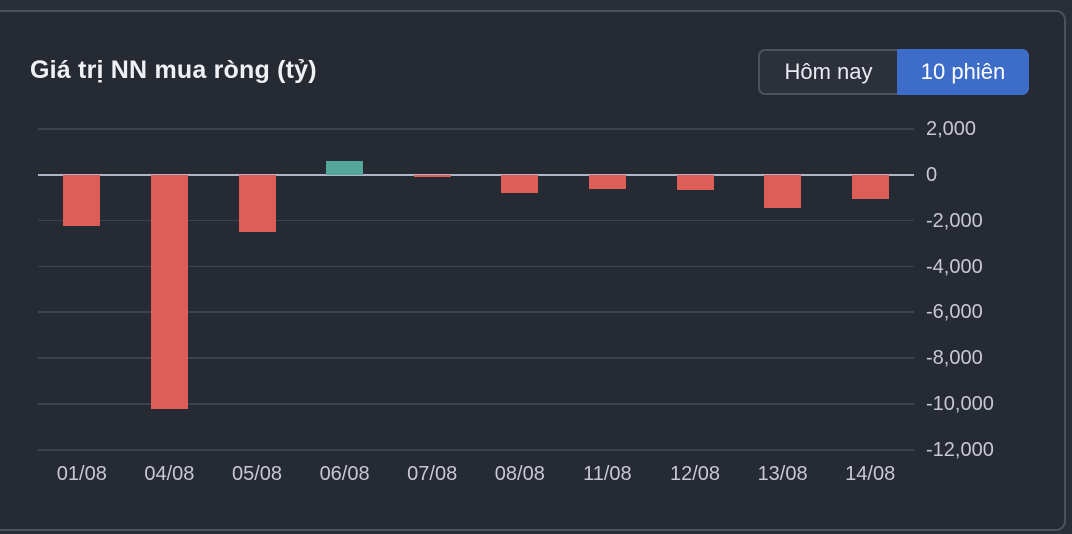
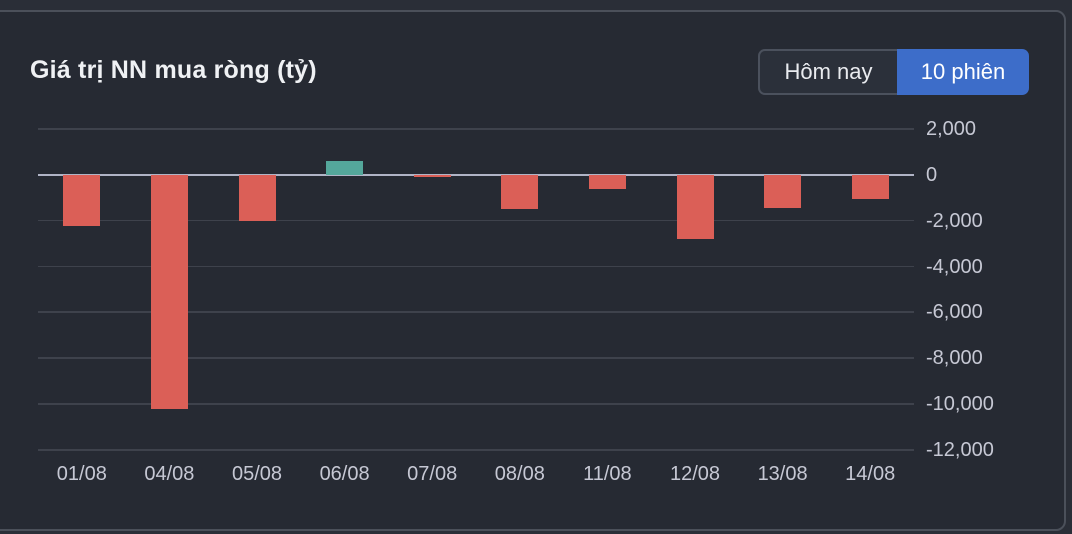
05/08: -2500 -> -2000
08/08: -800 -> -1500
12/08: -600 -> -2800
